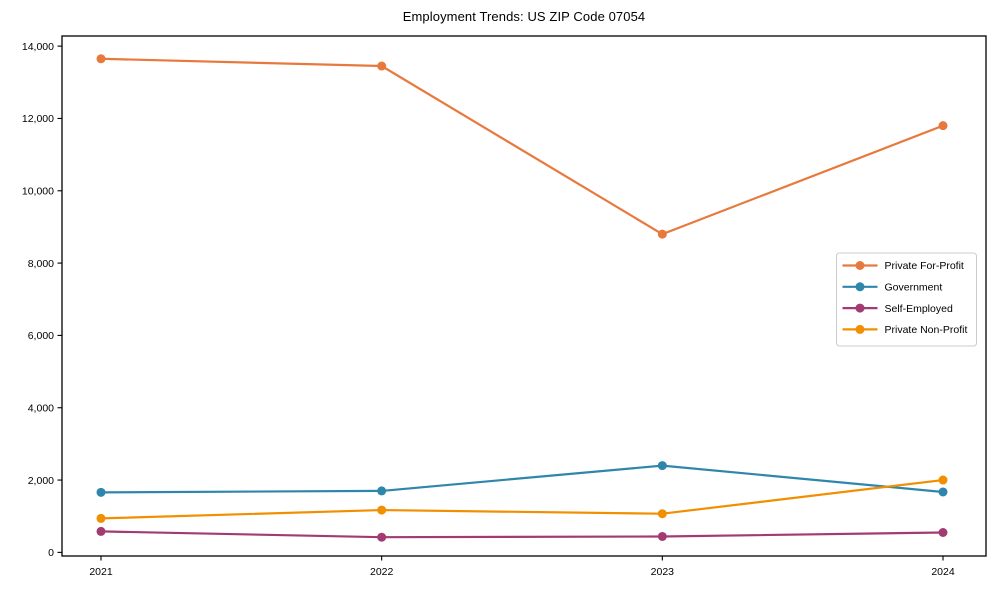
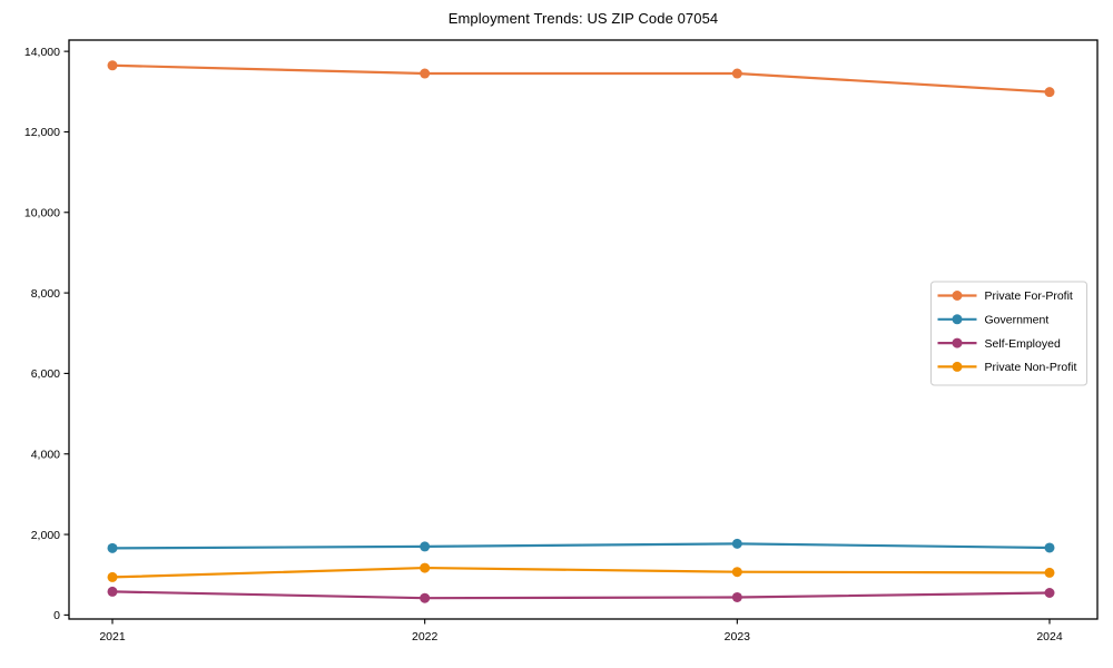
Private For-Profit/2023: 8800 -> 13400
Government/2023: 2400 -> 1800
Private For-Profit/2024: 11800 -> 13000
Private Non-Profit/2024: 2000 -> 1000
